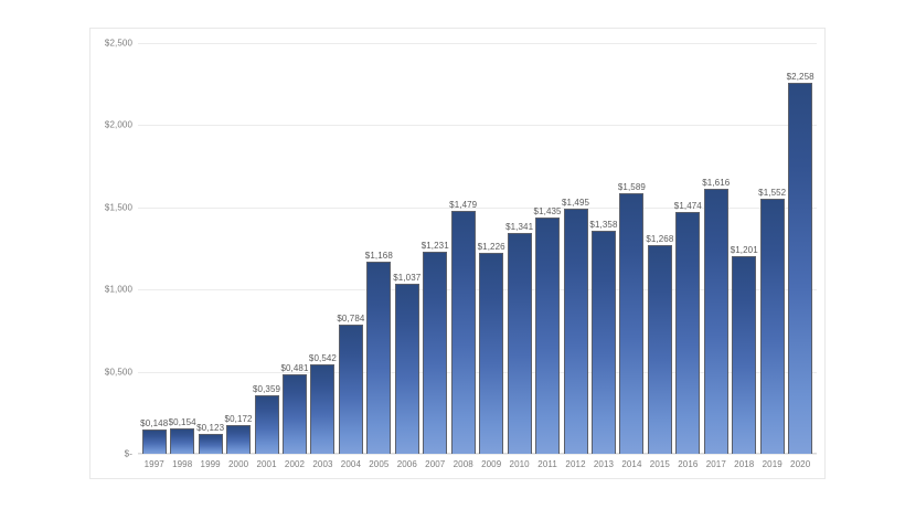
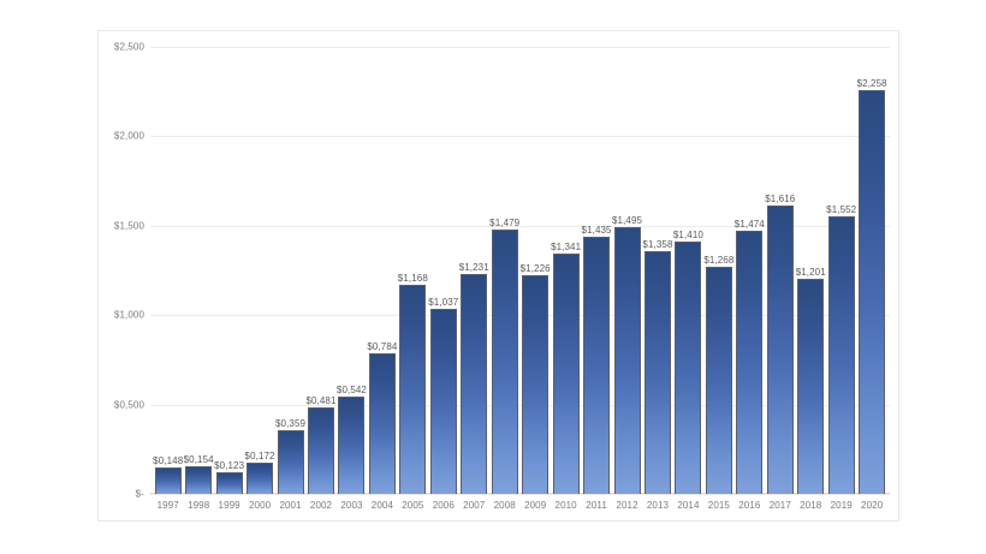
2014: $1,589 -> $1,410
